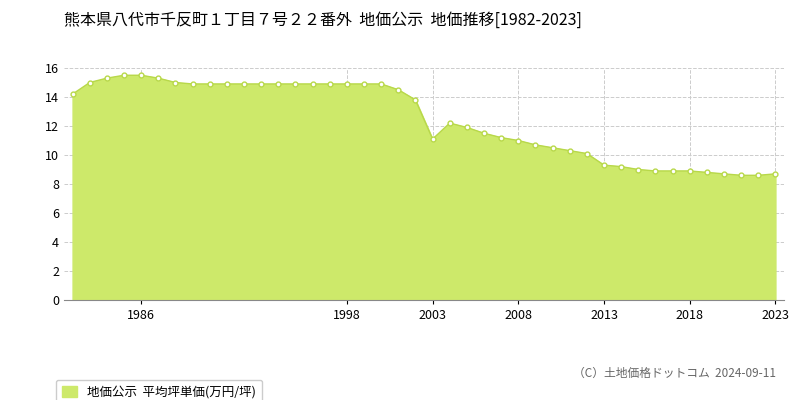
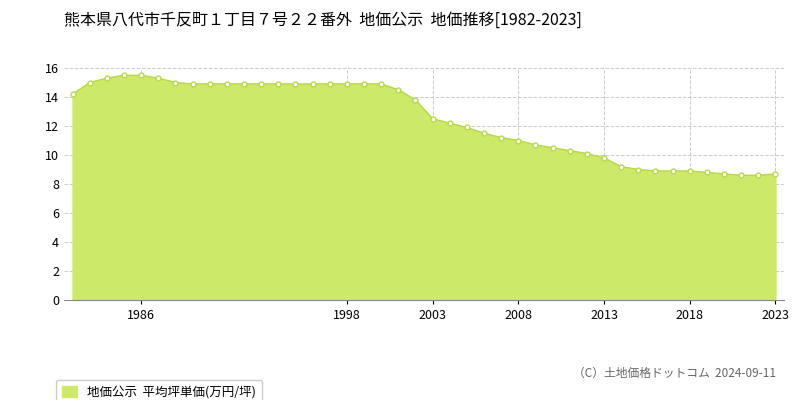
2003: 11.1 -> 12.5
2013: 9.3 -> 9.8
